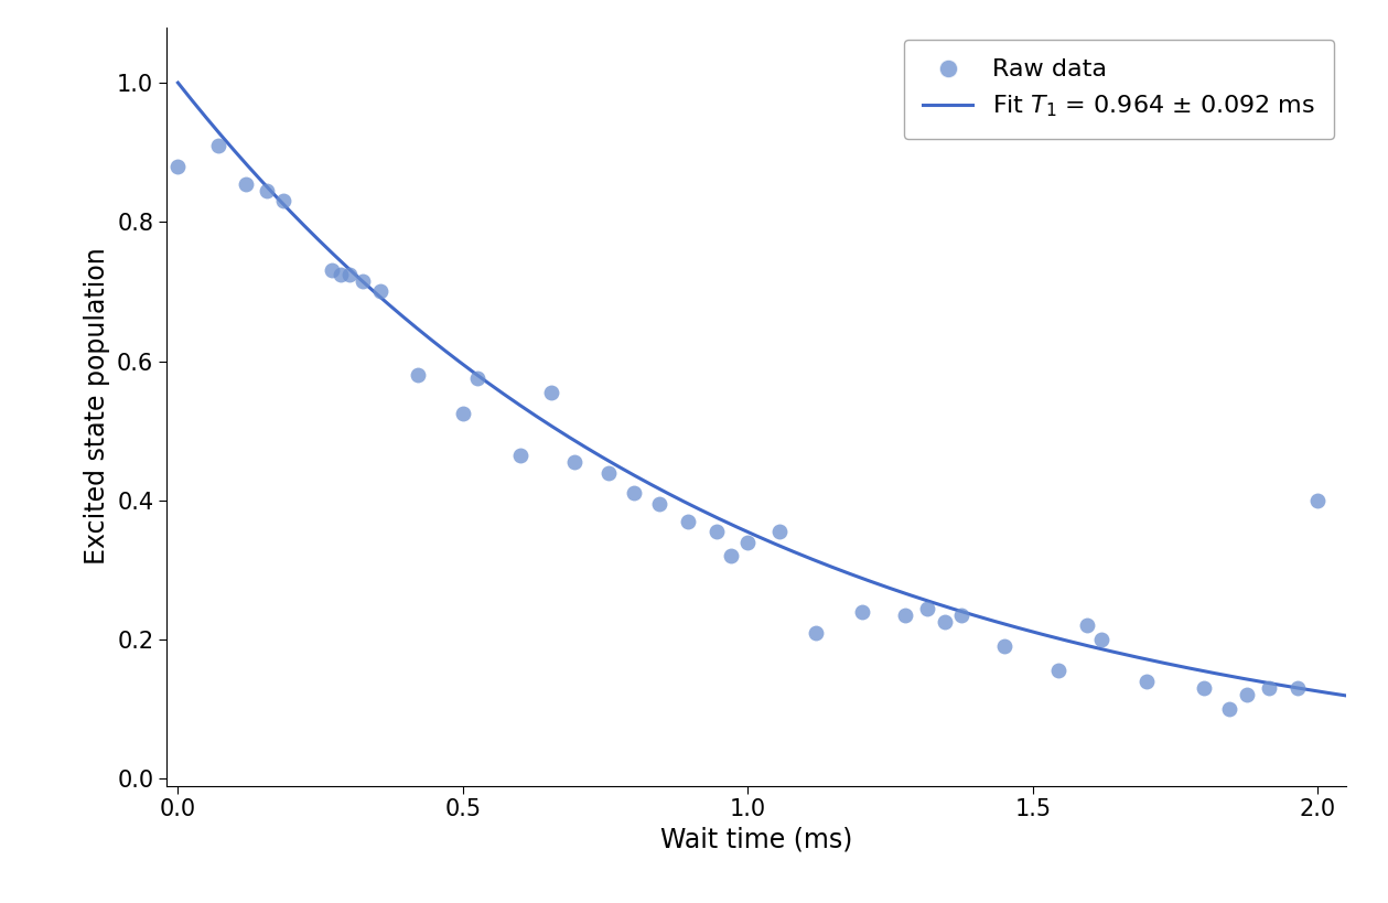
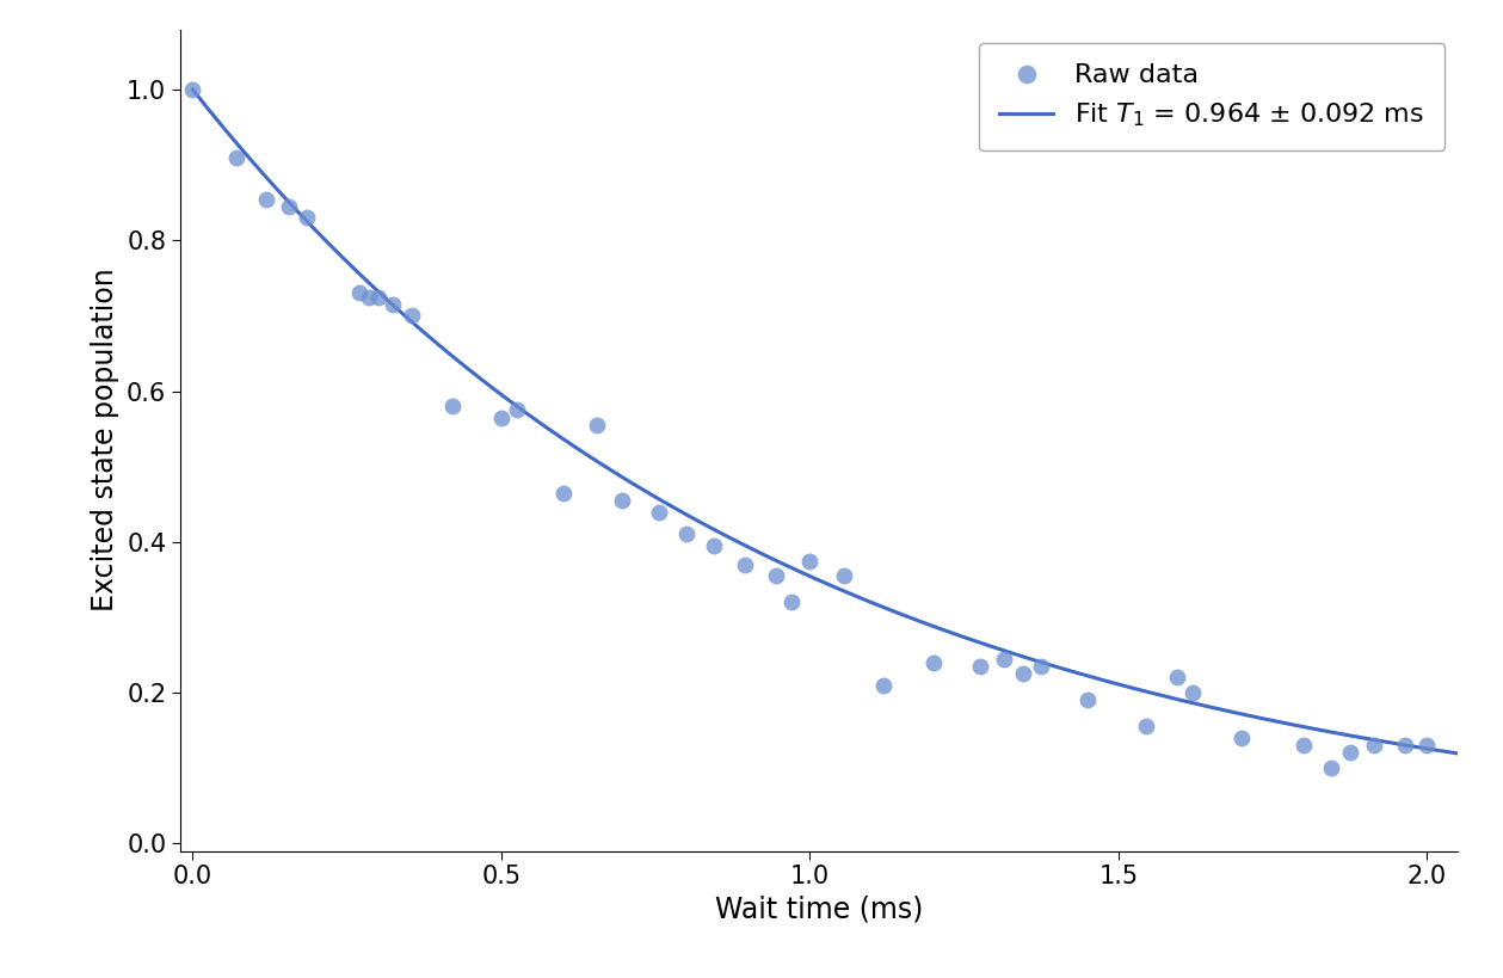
Raw data/0.0: 0.880 -> 1.000
Raw data/0.5: 0.524 -> 0.565
Raw data/1.0: 0.340 -> 0.375
Raw data/2.0: 0.400 -> 0.130
